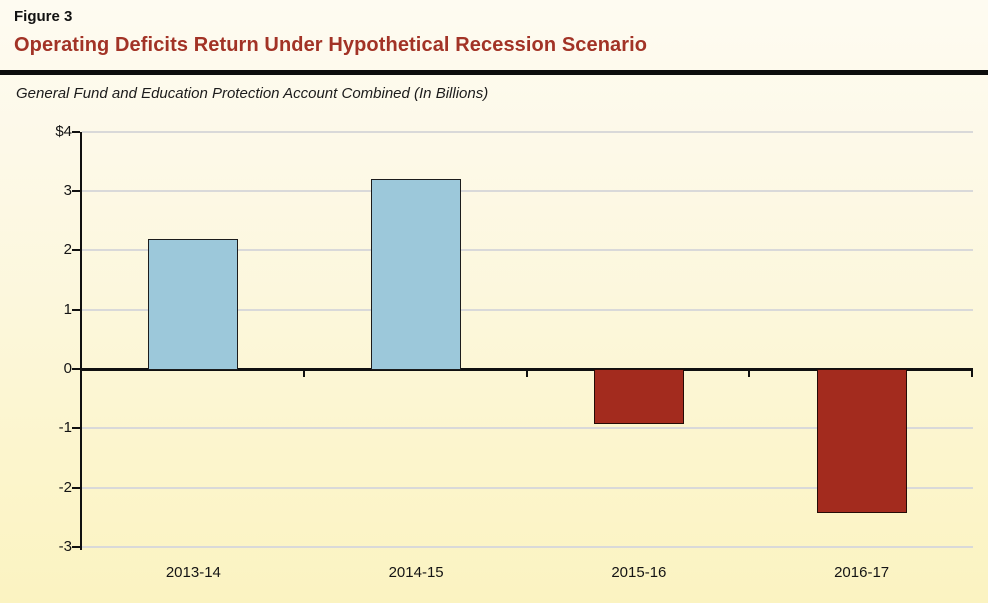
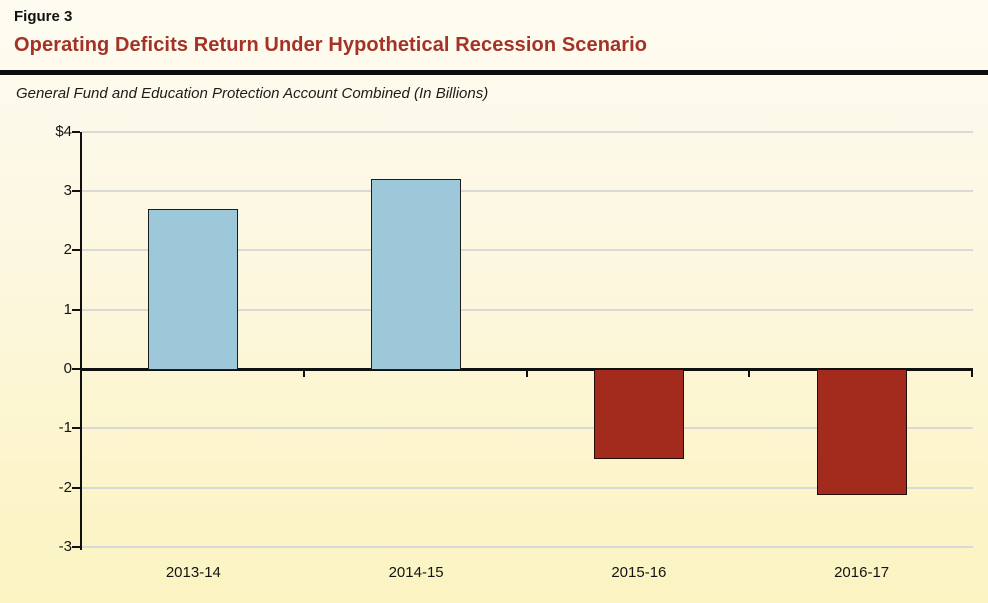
2013-14: $2.2 -> $2.7
2015-16: -$0.9 -> -$1.5
2016-17: -$2.4 -> -$2.1
